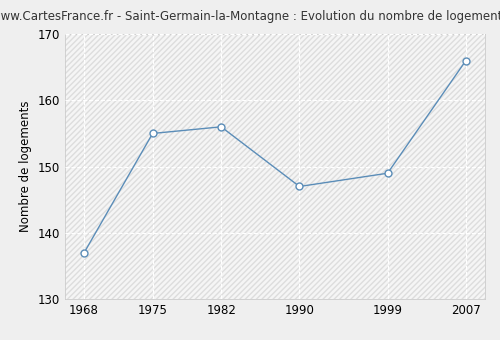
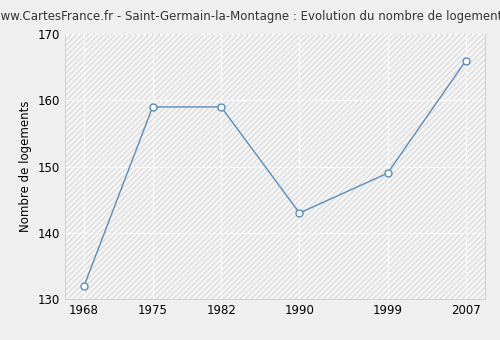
1968: 137 -> 132
1975: 155 -> 159
1982: 156 -> 159
1990: 147 -> 143
